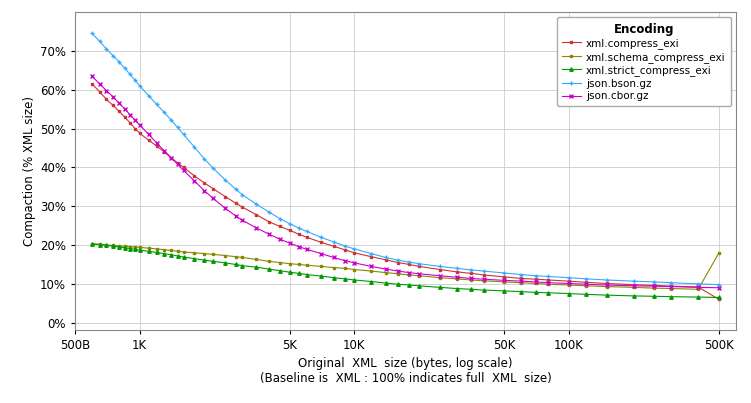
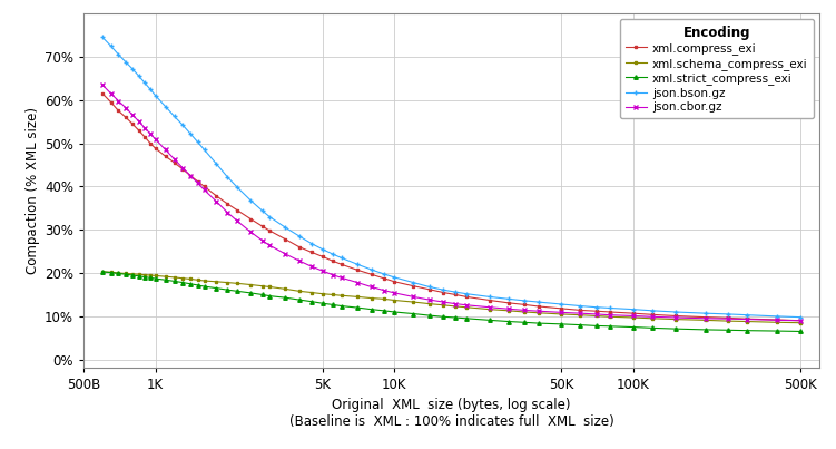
xml.compress_exi/500K: 6.0% -> 9.0%
xml.schema_compress_exi/500K: 18.0% -> 8.5%
